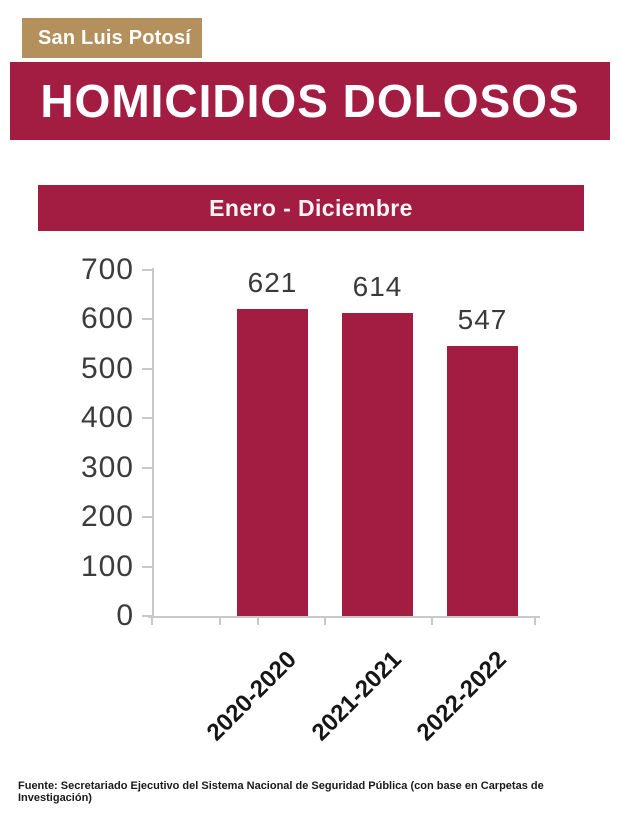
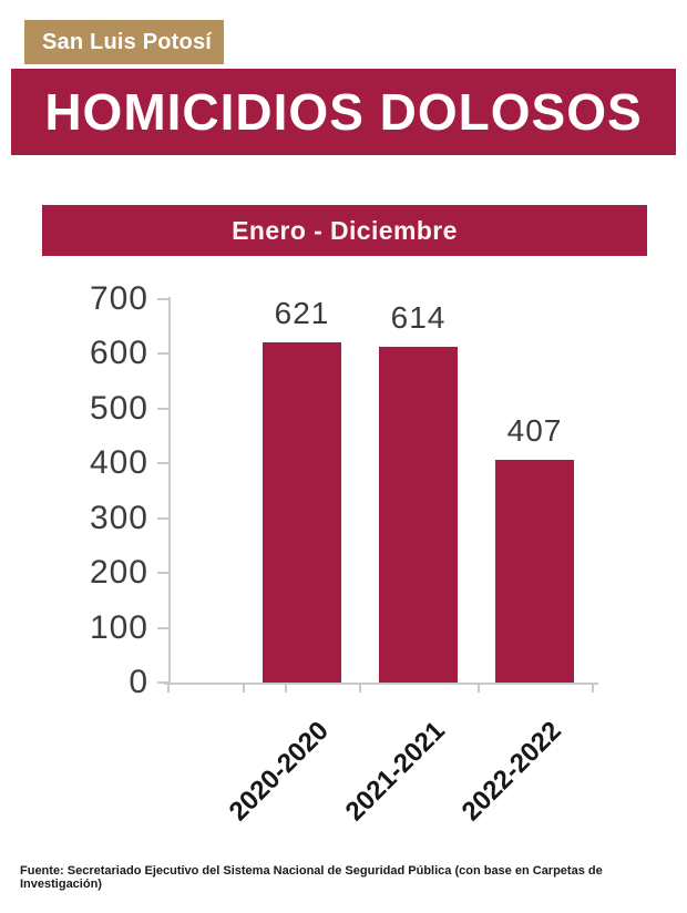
2022-2022: 547 -> 407
